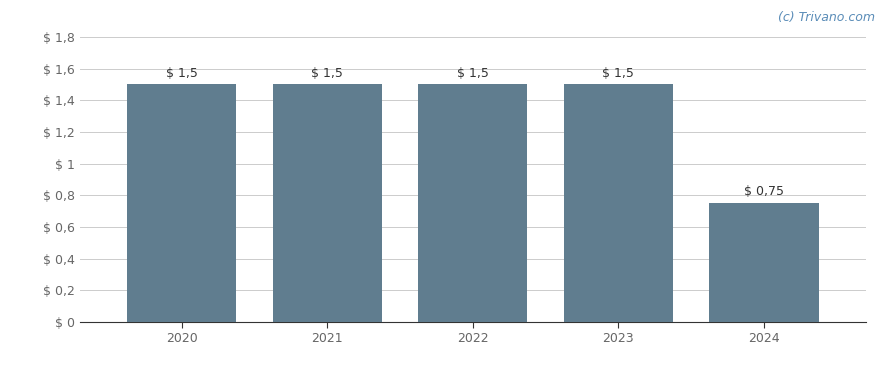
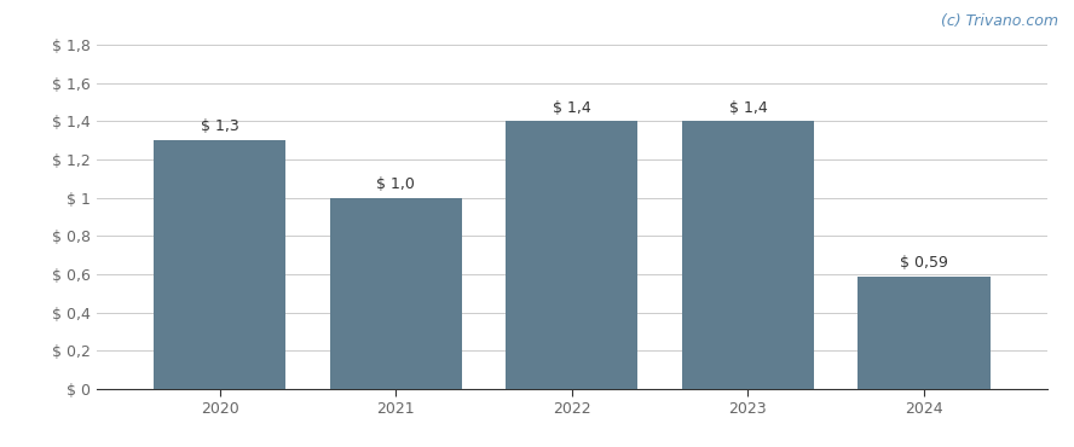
2020: 1,5 -> 1,3
2021: 1,5 -> 1,0
2022: 1,5 -> 1,4
2023: 1,5 -> 1,4
2024: 0,75 -> 0,59
